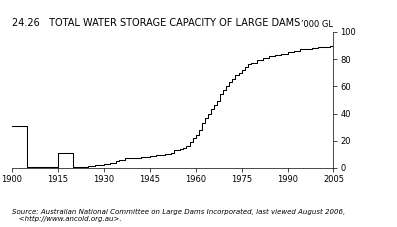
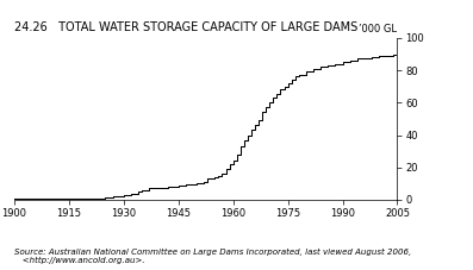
1900: 31 -> 1
1915: 11 -> 1
